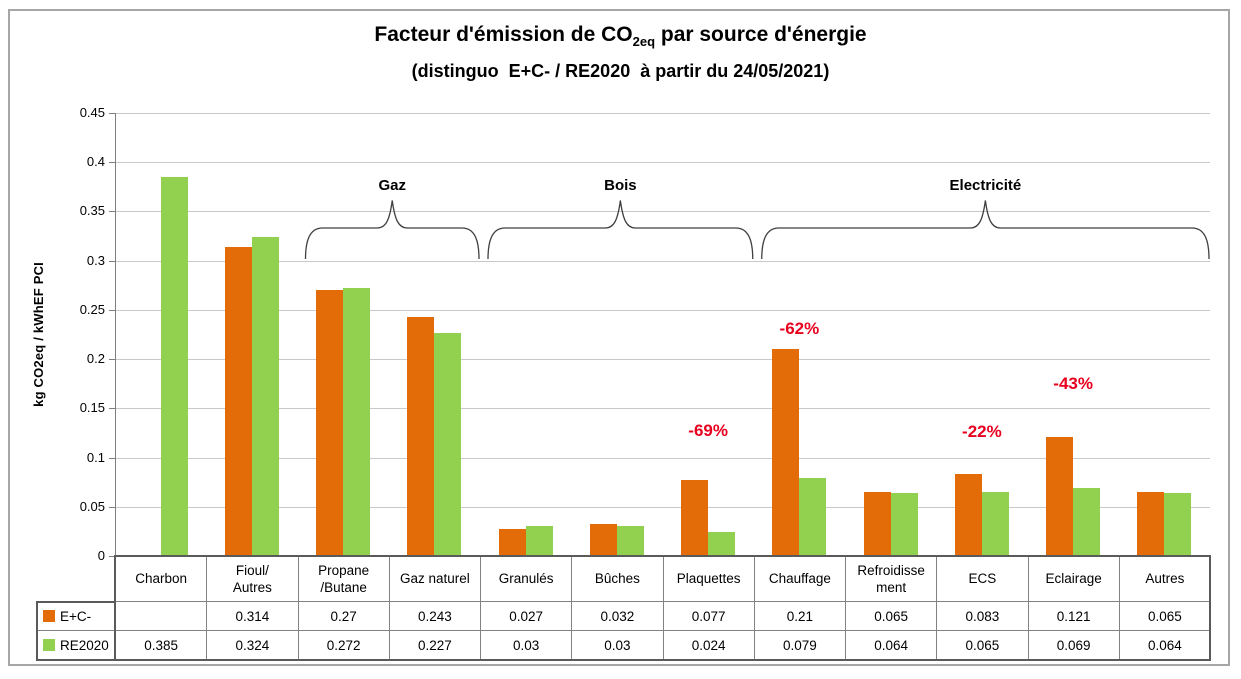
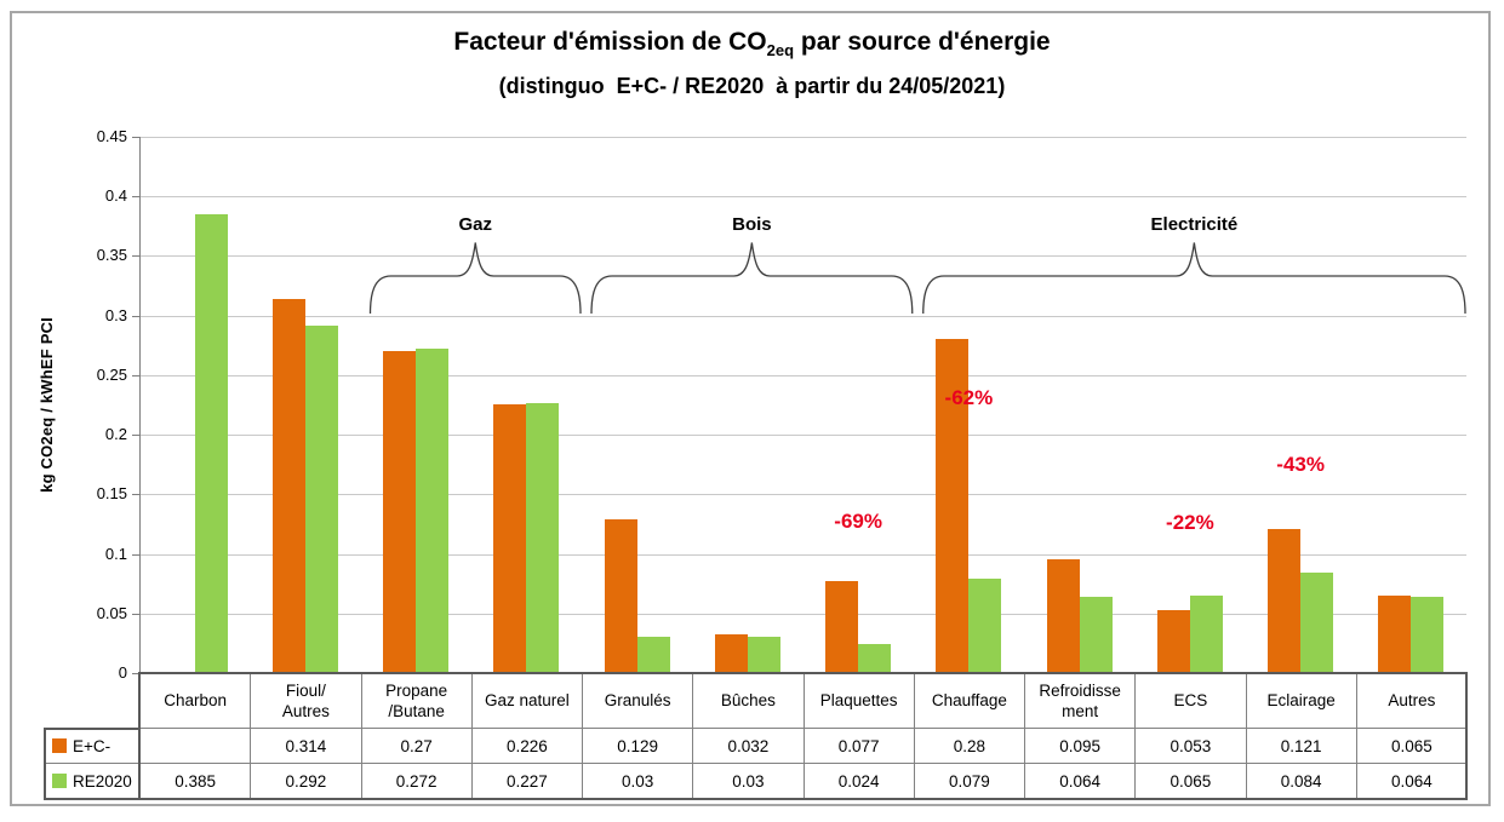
RE2020/Fioul/Autres: 0.324 -> 0.292
E+C-/Gaz naturel: 0.243 -> 0.226
E+C-/Granulés: 0.027 -> 0.129
E+C-/Chauffage: 0.21 -> 0.28
E+C-/Refroidissement: 0.065 -> 0.095
E+C-/ECS: 0.083 -> 0.053
RE2020/Eclairage: 0.069 -> 0.084
